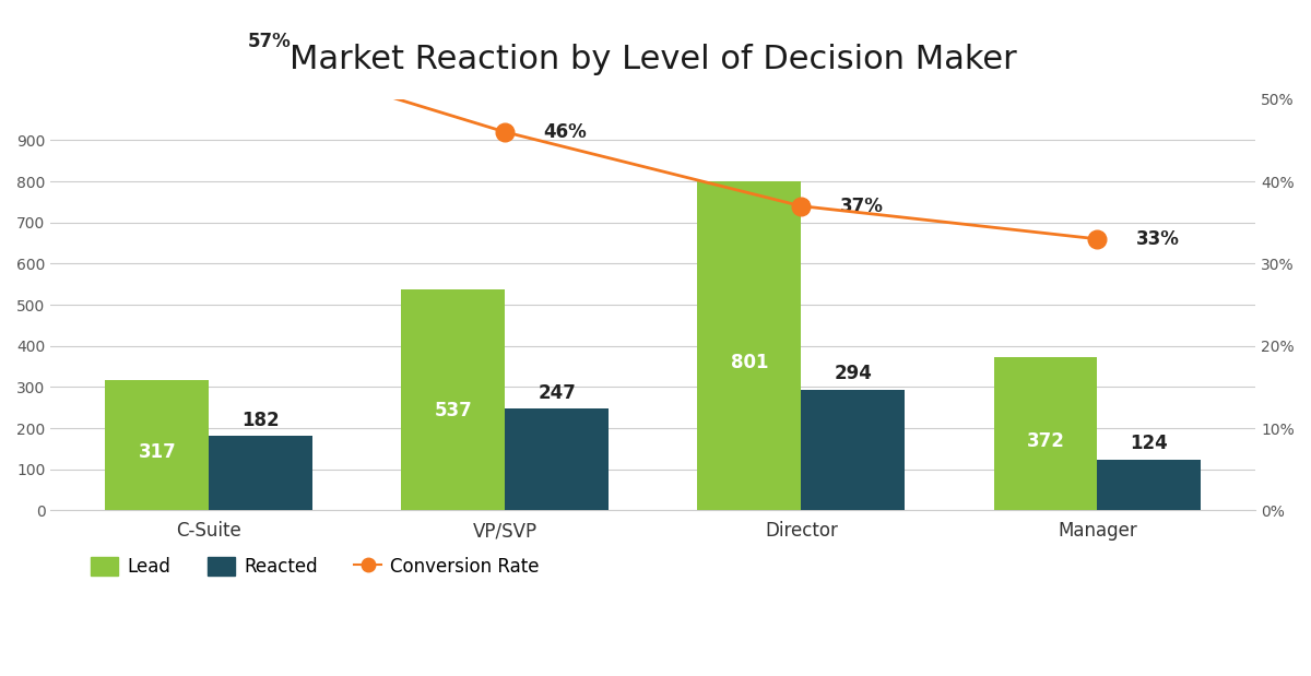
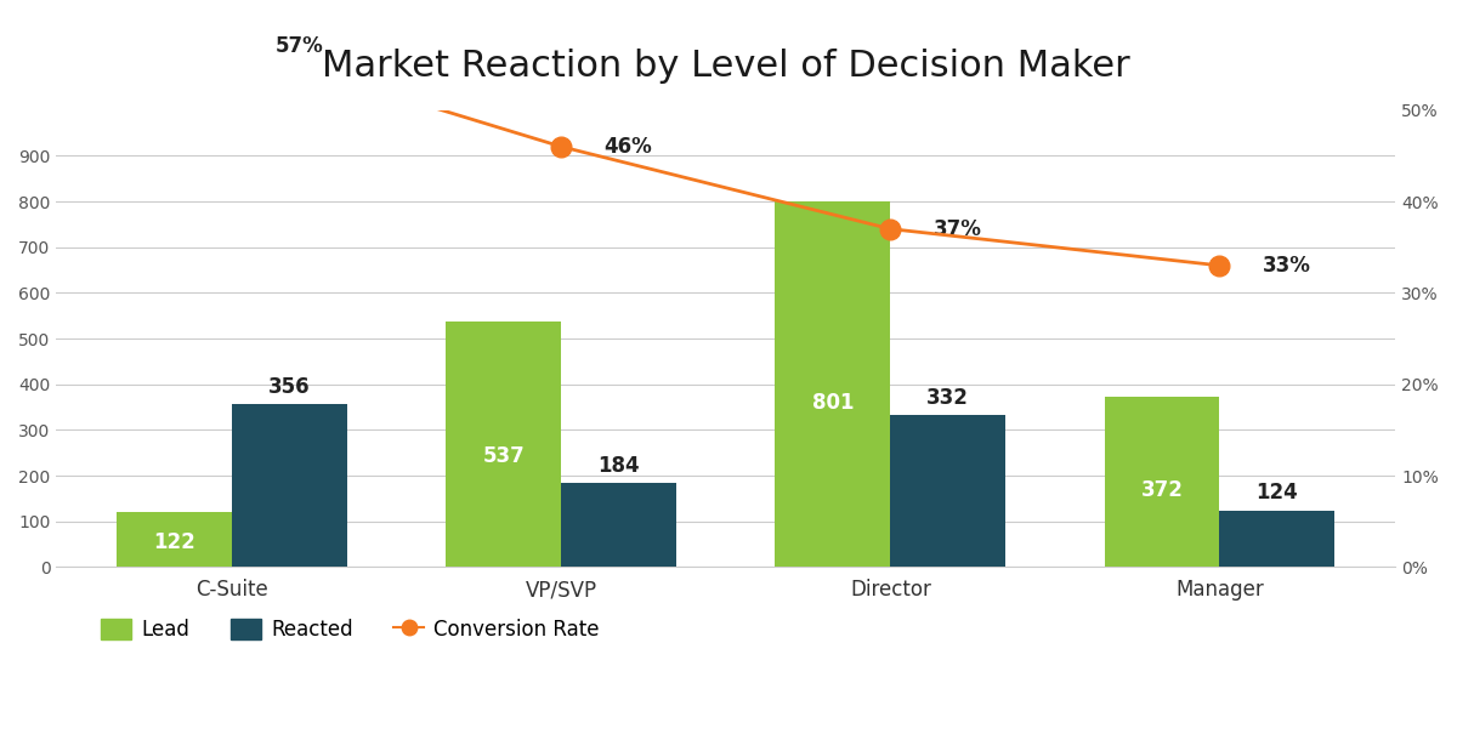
Lead/C-Suite: 317 -> 122
Reacted/C-Suite: 182 -> 356
Reacted/VP/SVP: 247 -> 184
Reacted/Director: 294 -> 332
